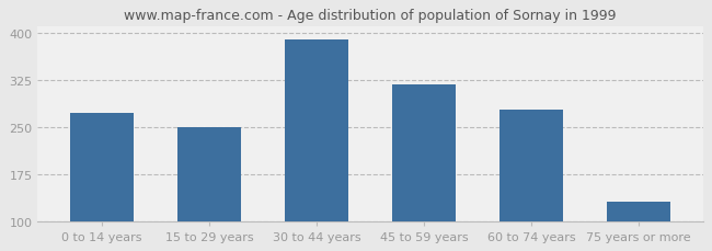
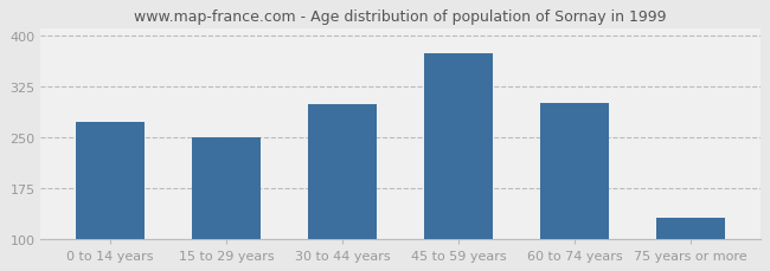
30 to 44 years: 390 -> 298
45 to 59 years: 318 -> 374
60 to 74 years: 278 -> 300
